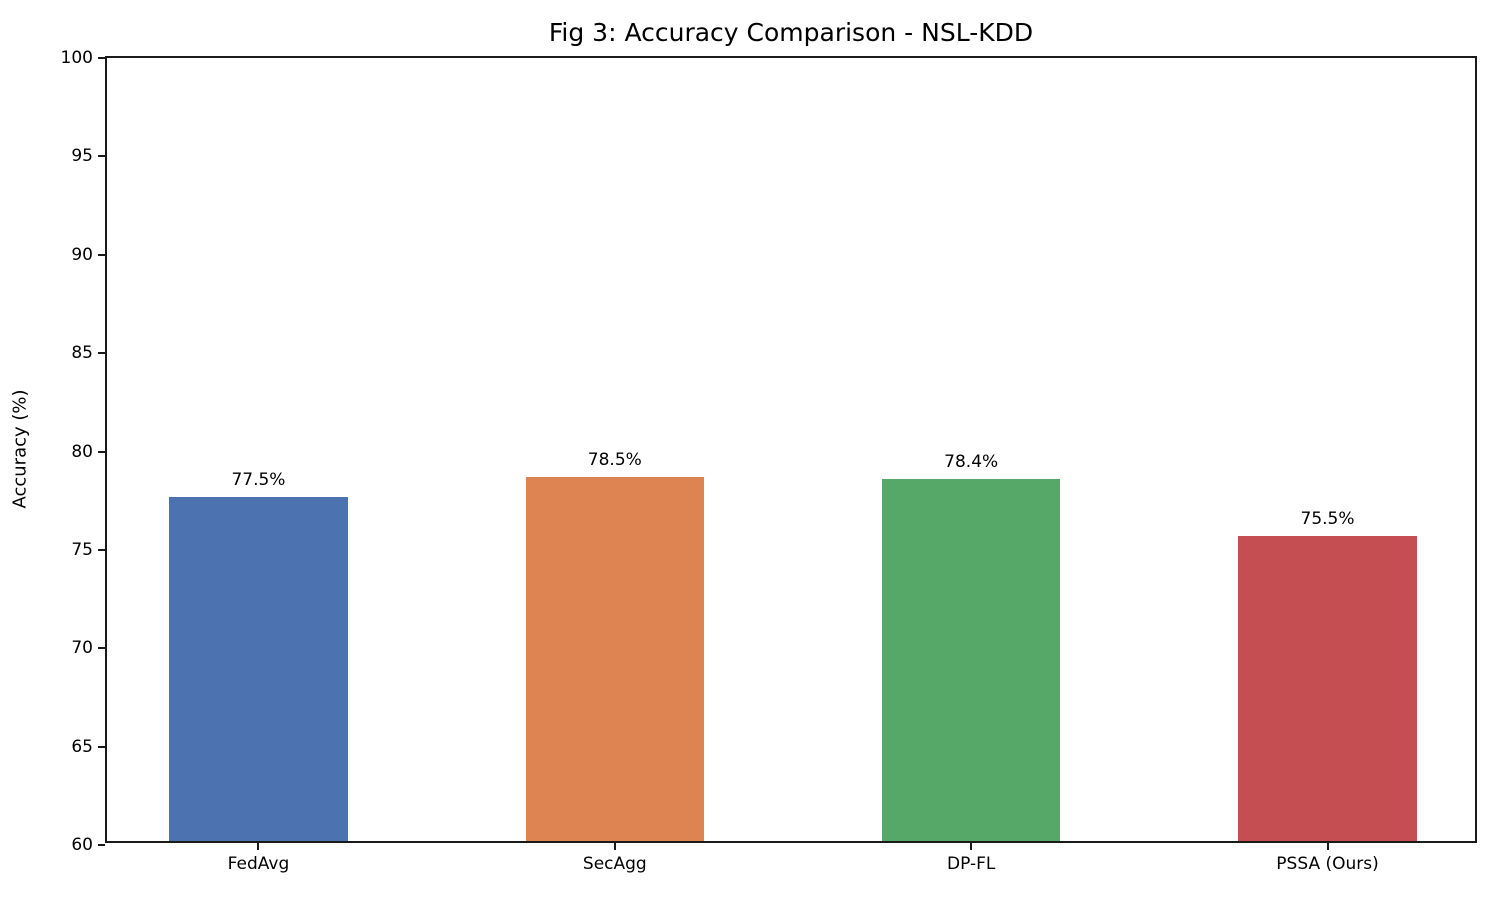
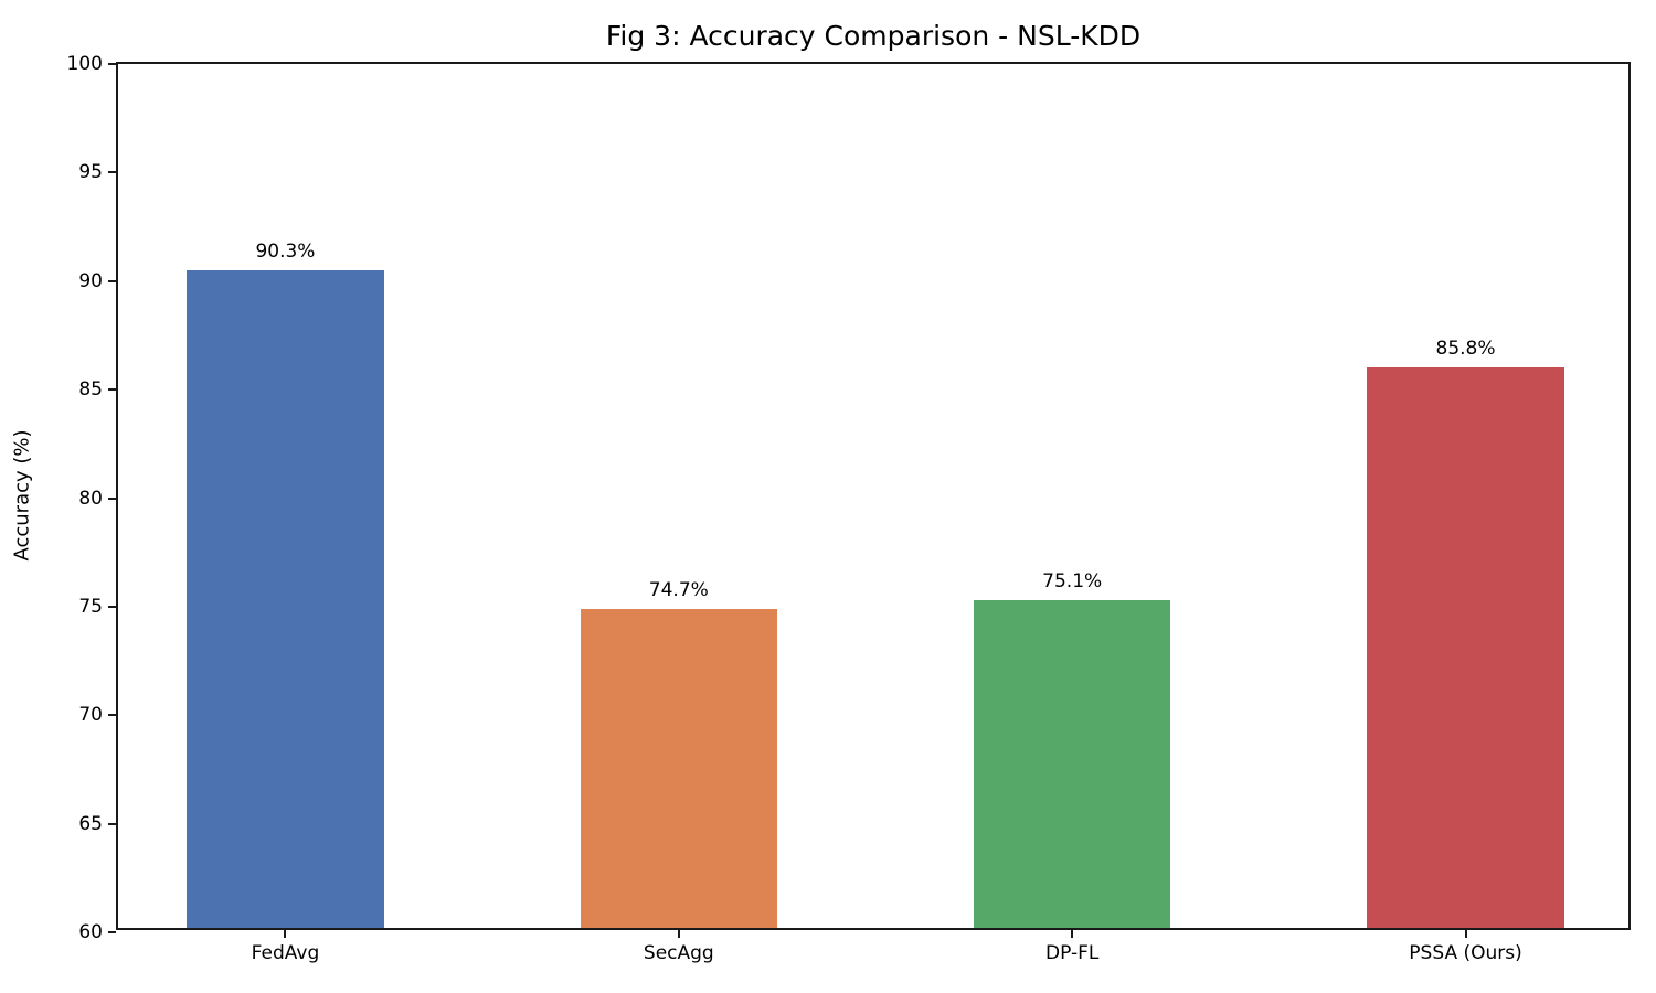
FedAvg: 77.5% -> 90.3%
SecAgg: 78.5% -> 74.7%
DP-FL: 78.4% -> 75.1%
PSSA (Ours): 75.5% -> 85.8%
